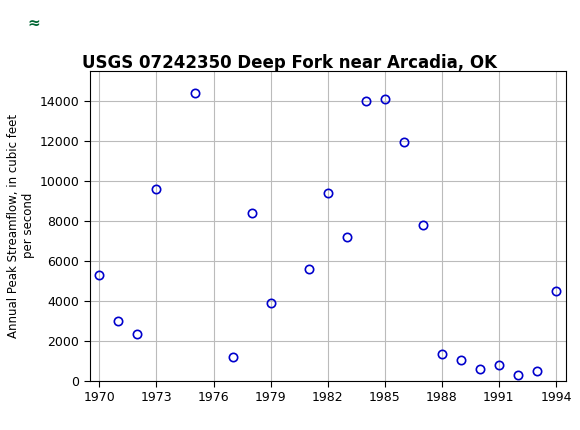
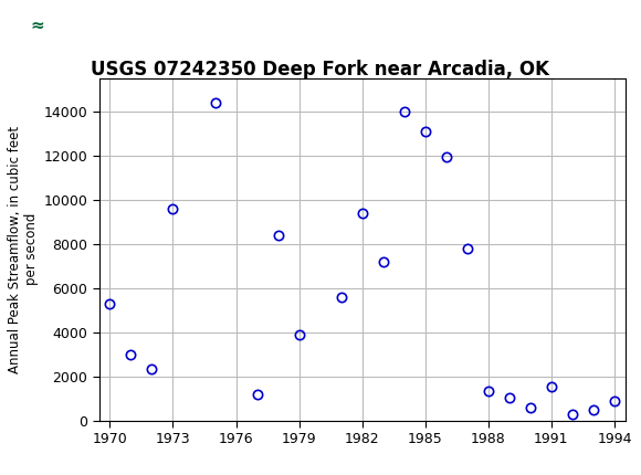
1985: 14100 -> 13100
1991: 800 -> 1600
1994: 4500 -> 900
